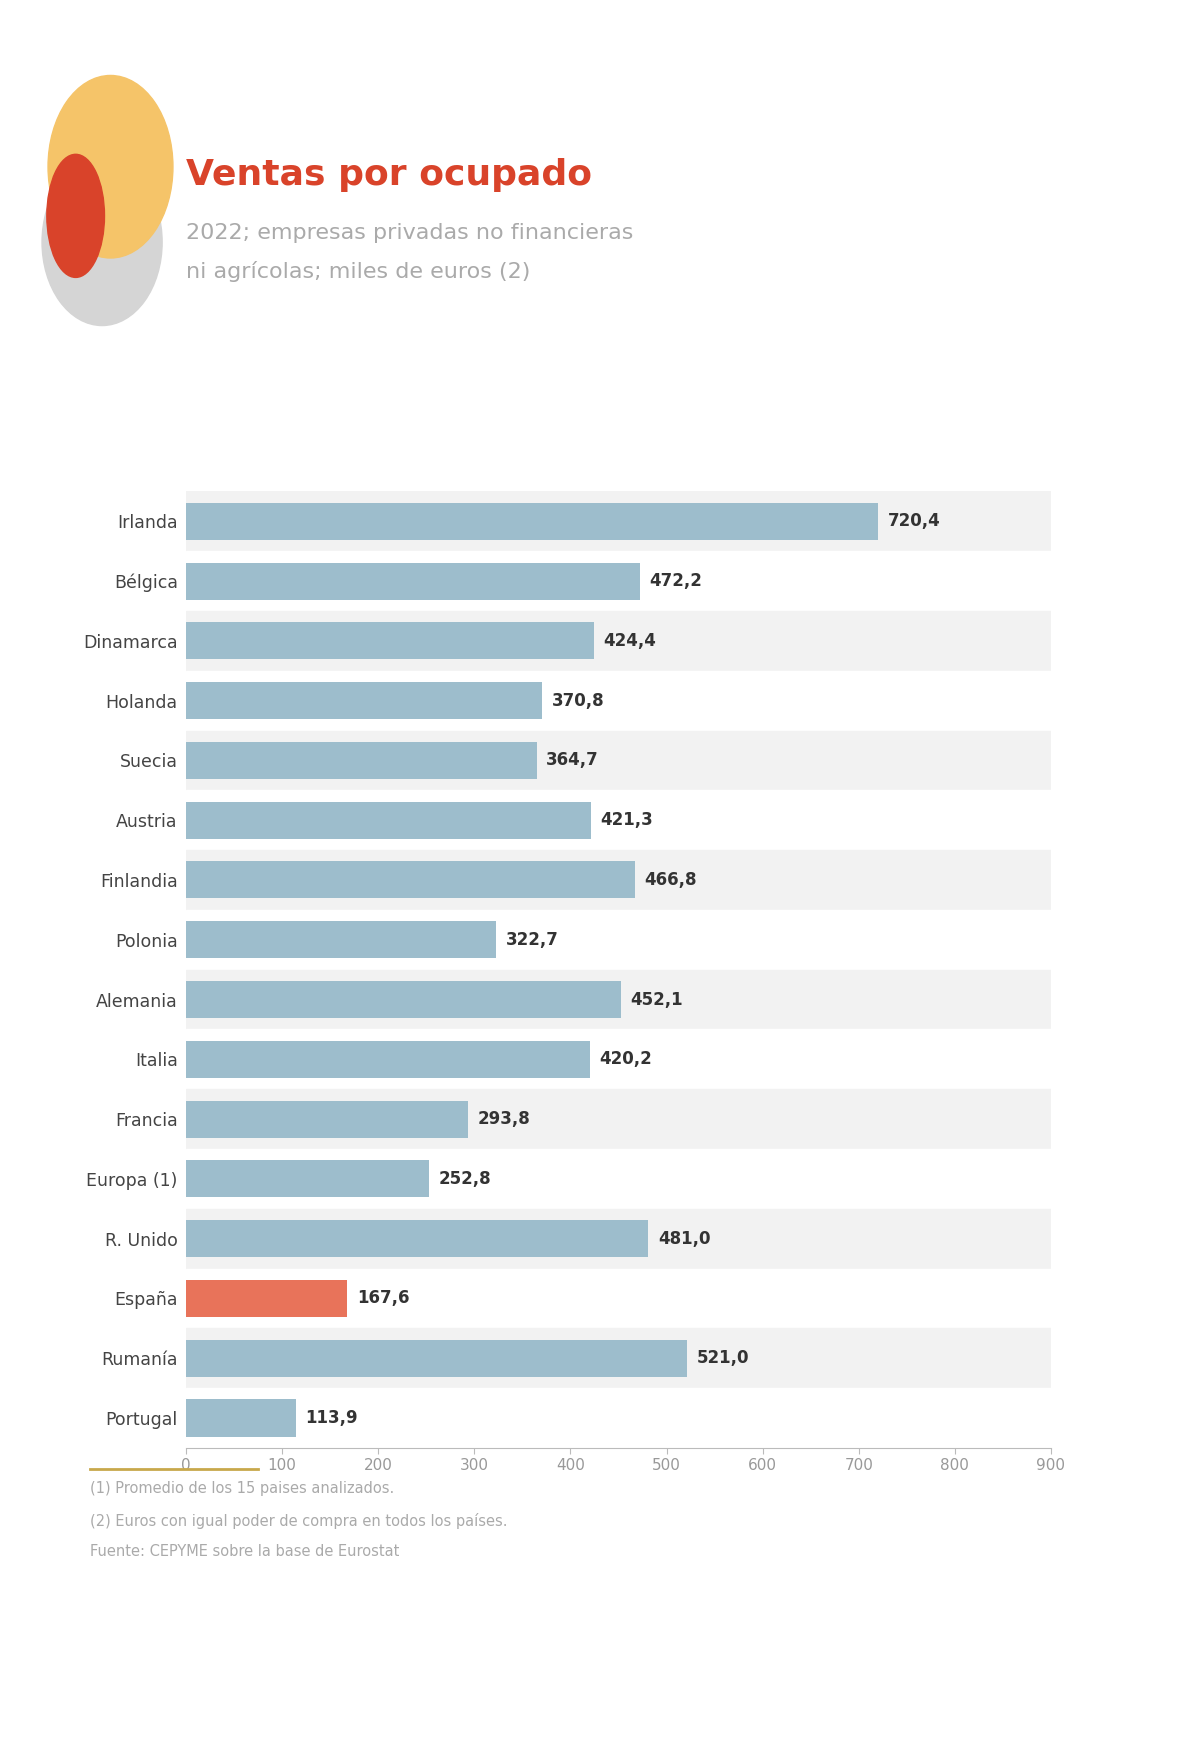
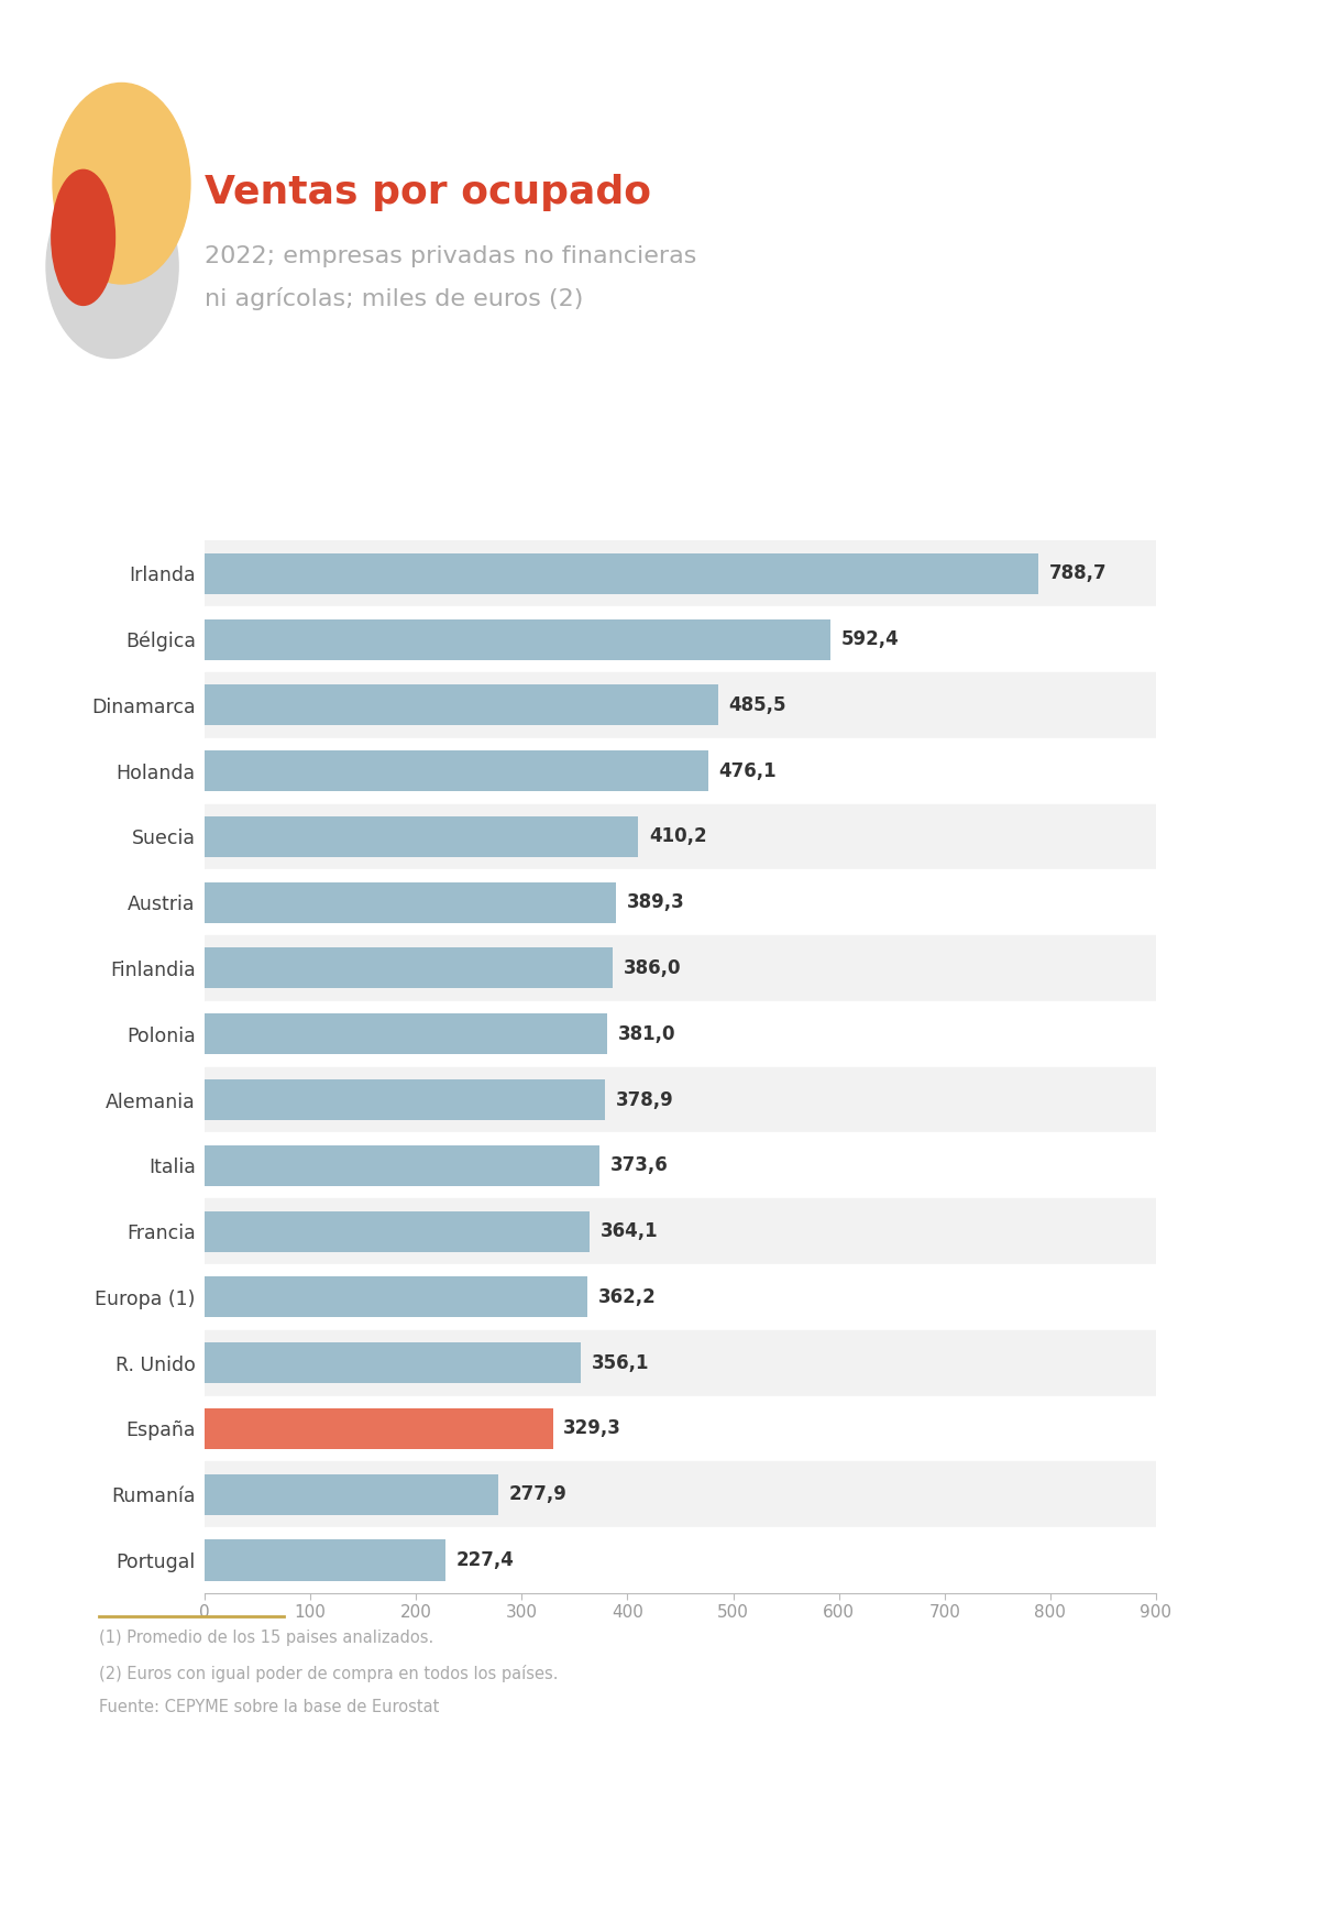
Irlanda: 720,4 -> 788,7
Bélgica: 472,2 -> 592,4
Dinamarca: 424,4 -> 485,5
Holanda: 370,8 -> 476,1
Suecia: 364,7 -> 410,2
Austria: 421,3 -> 389,3
Finlandia: 466,8 -> 386,0
Polonia: 322,7 -> 381,0
Alemania: 452,1 -> 378,9
Italia: 420,2 -> 373,6
Francia: 293,8 -> 364,1
Europa (1): 252,8 -> 362,2
R. Unido: 481,0 -> 356,1
España: 167,6 -> 329,3
Rumanía: 521,0 -> 277,9
Portugal: 113,9 -> 227,4
